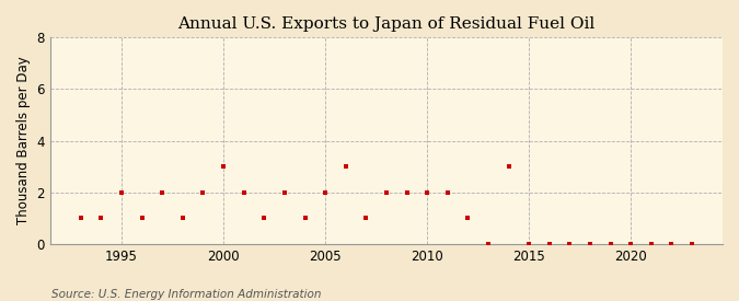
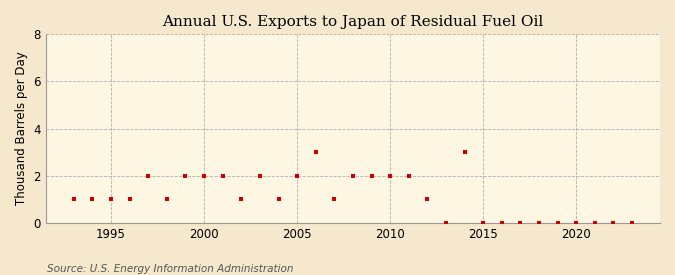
1995: 2 -> 1
2000: 3 -> 2
